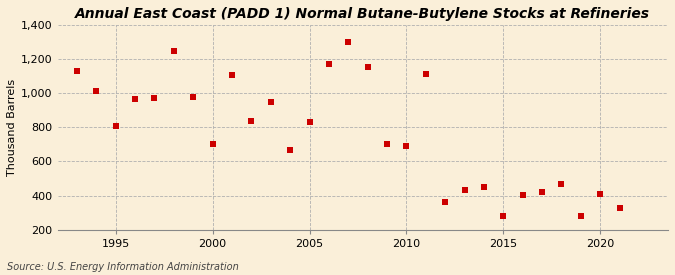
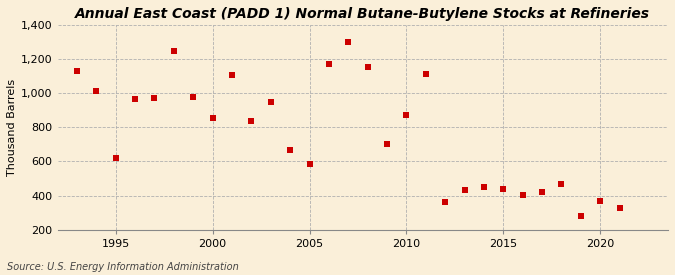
1995: 810 -> 620
2000: 700 -> 860
2005: 830 -> 580
2010: 690 -> 880
2015: 280 -> 440
2020: 410 -> 370
